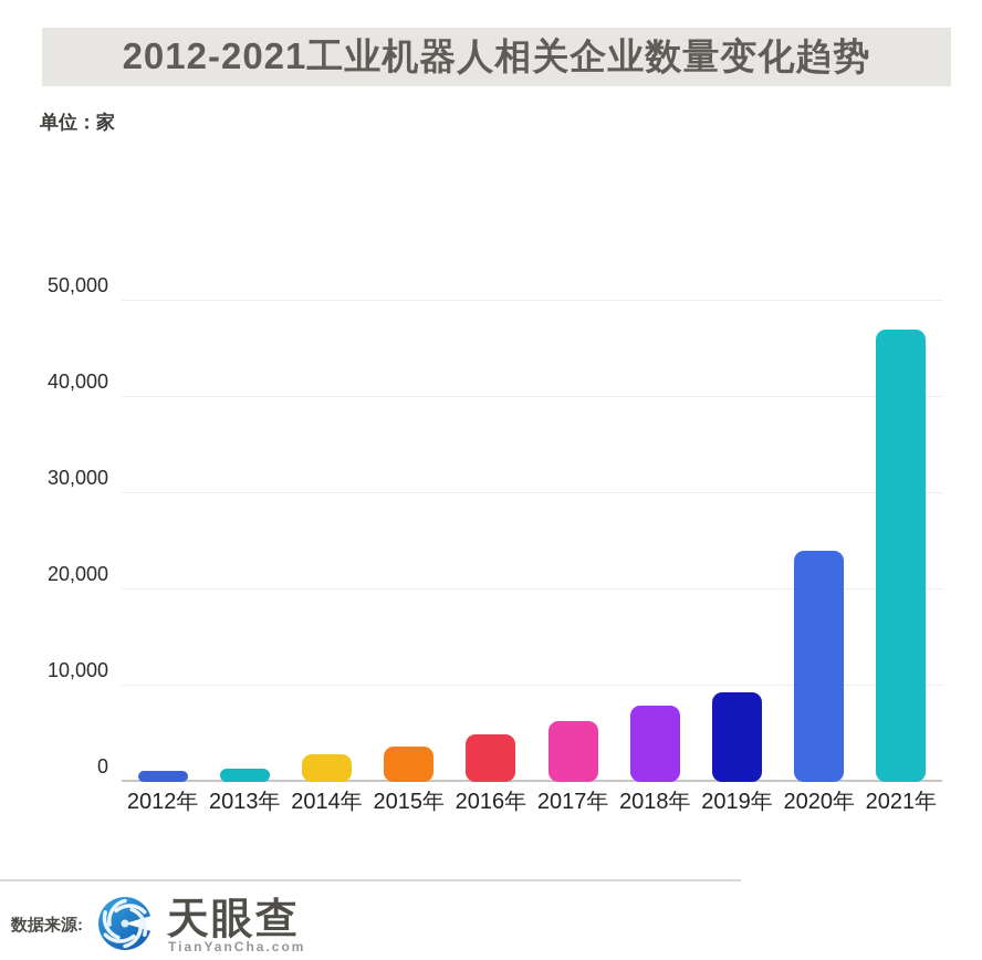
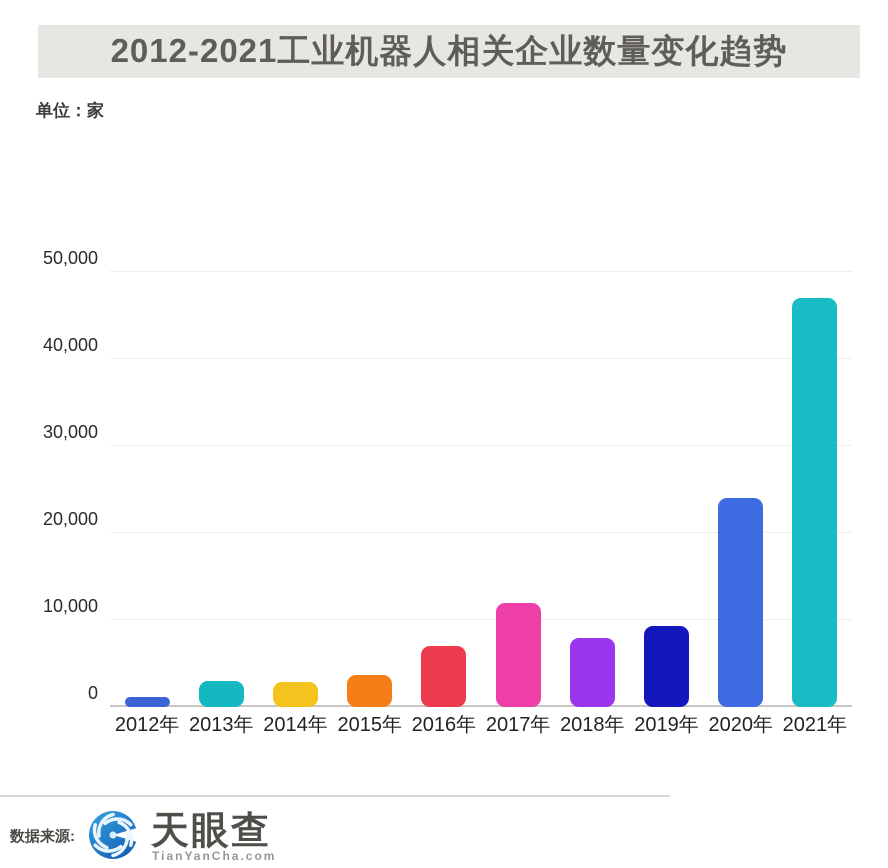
2013年: 1000 -> 3000
2016年: 5000 -> 7000
2017年: 6000 -> 12000
